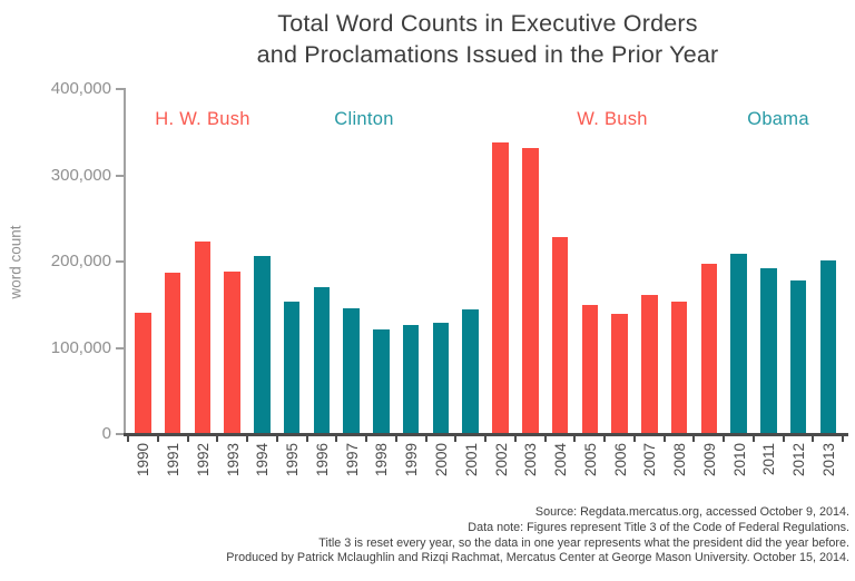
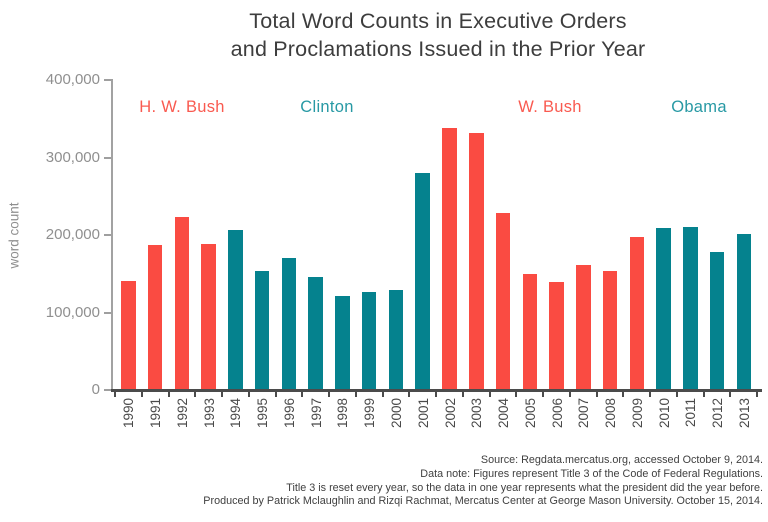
2001: 140000 -> 280000
2011: 190000 -> 210000
